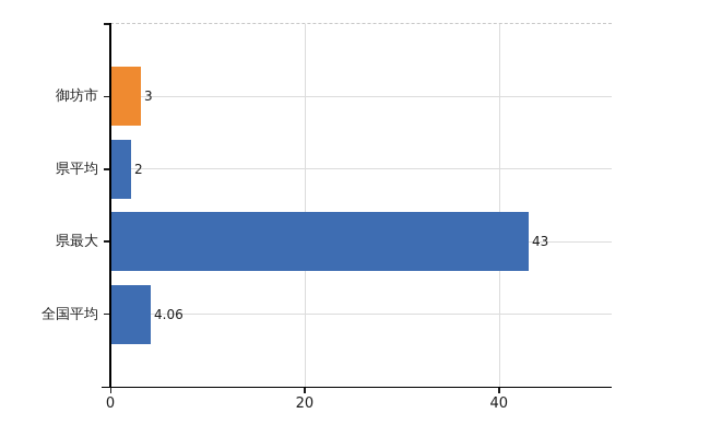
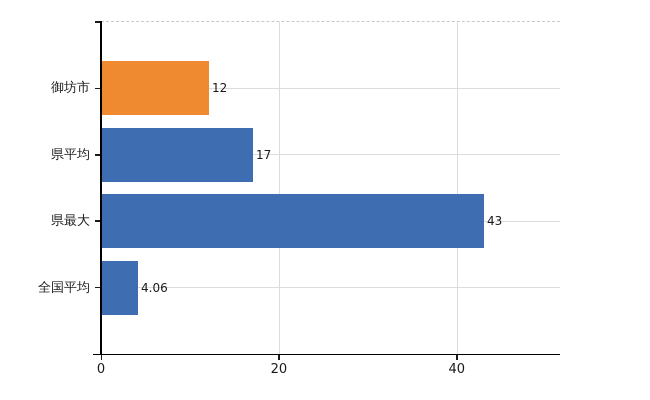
御坊市: 3 -> 12
県平均: 2 -> 17
